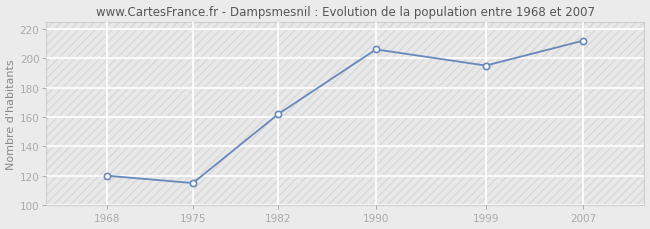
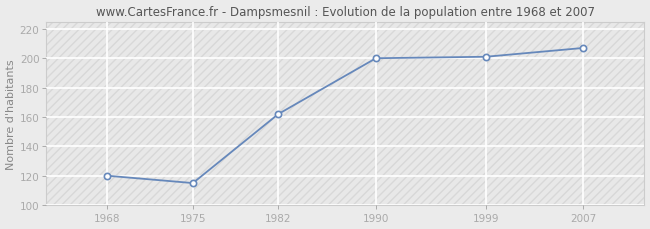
1990: 206 -> 200
1999: 195 -> 201
2007: 212 -> 207
